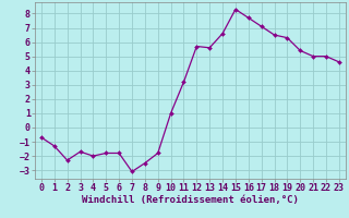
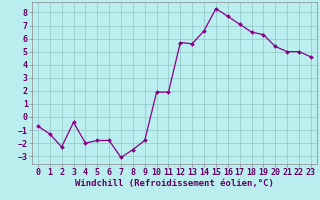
3: -1.7 -> -0.4
10: 1.0 -> 1.9
11: 3.2 -> 1.9
